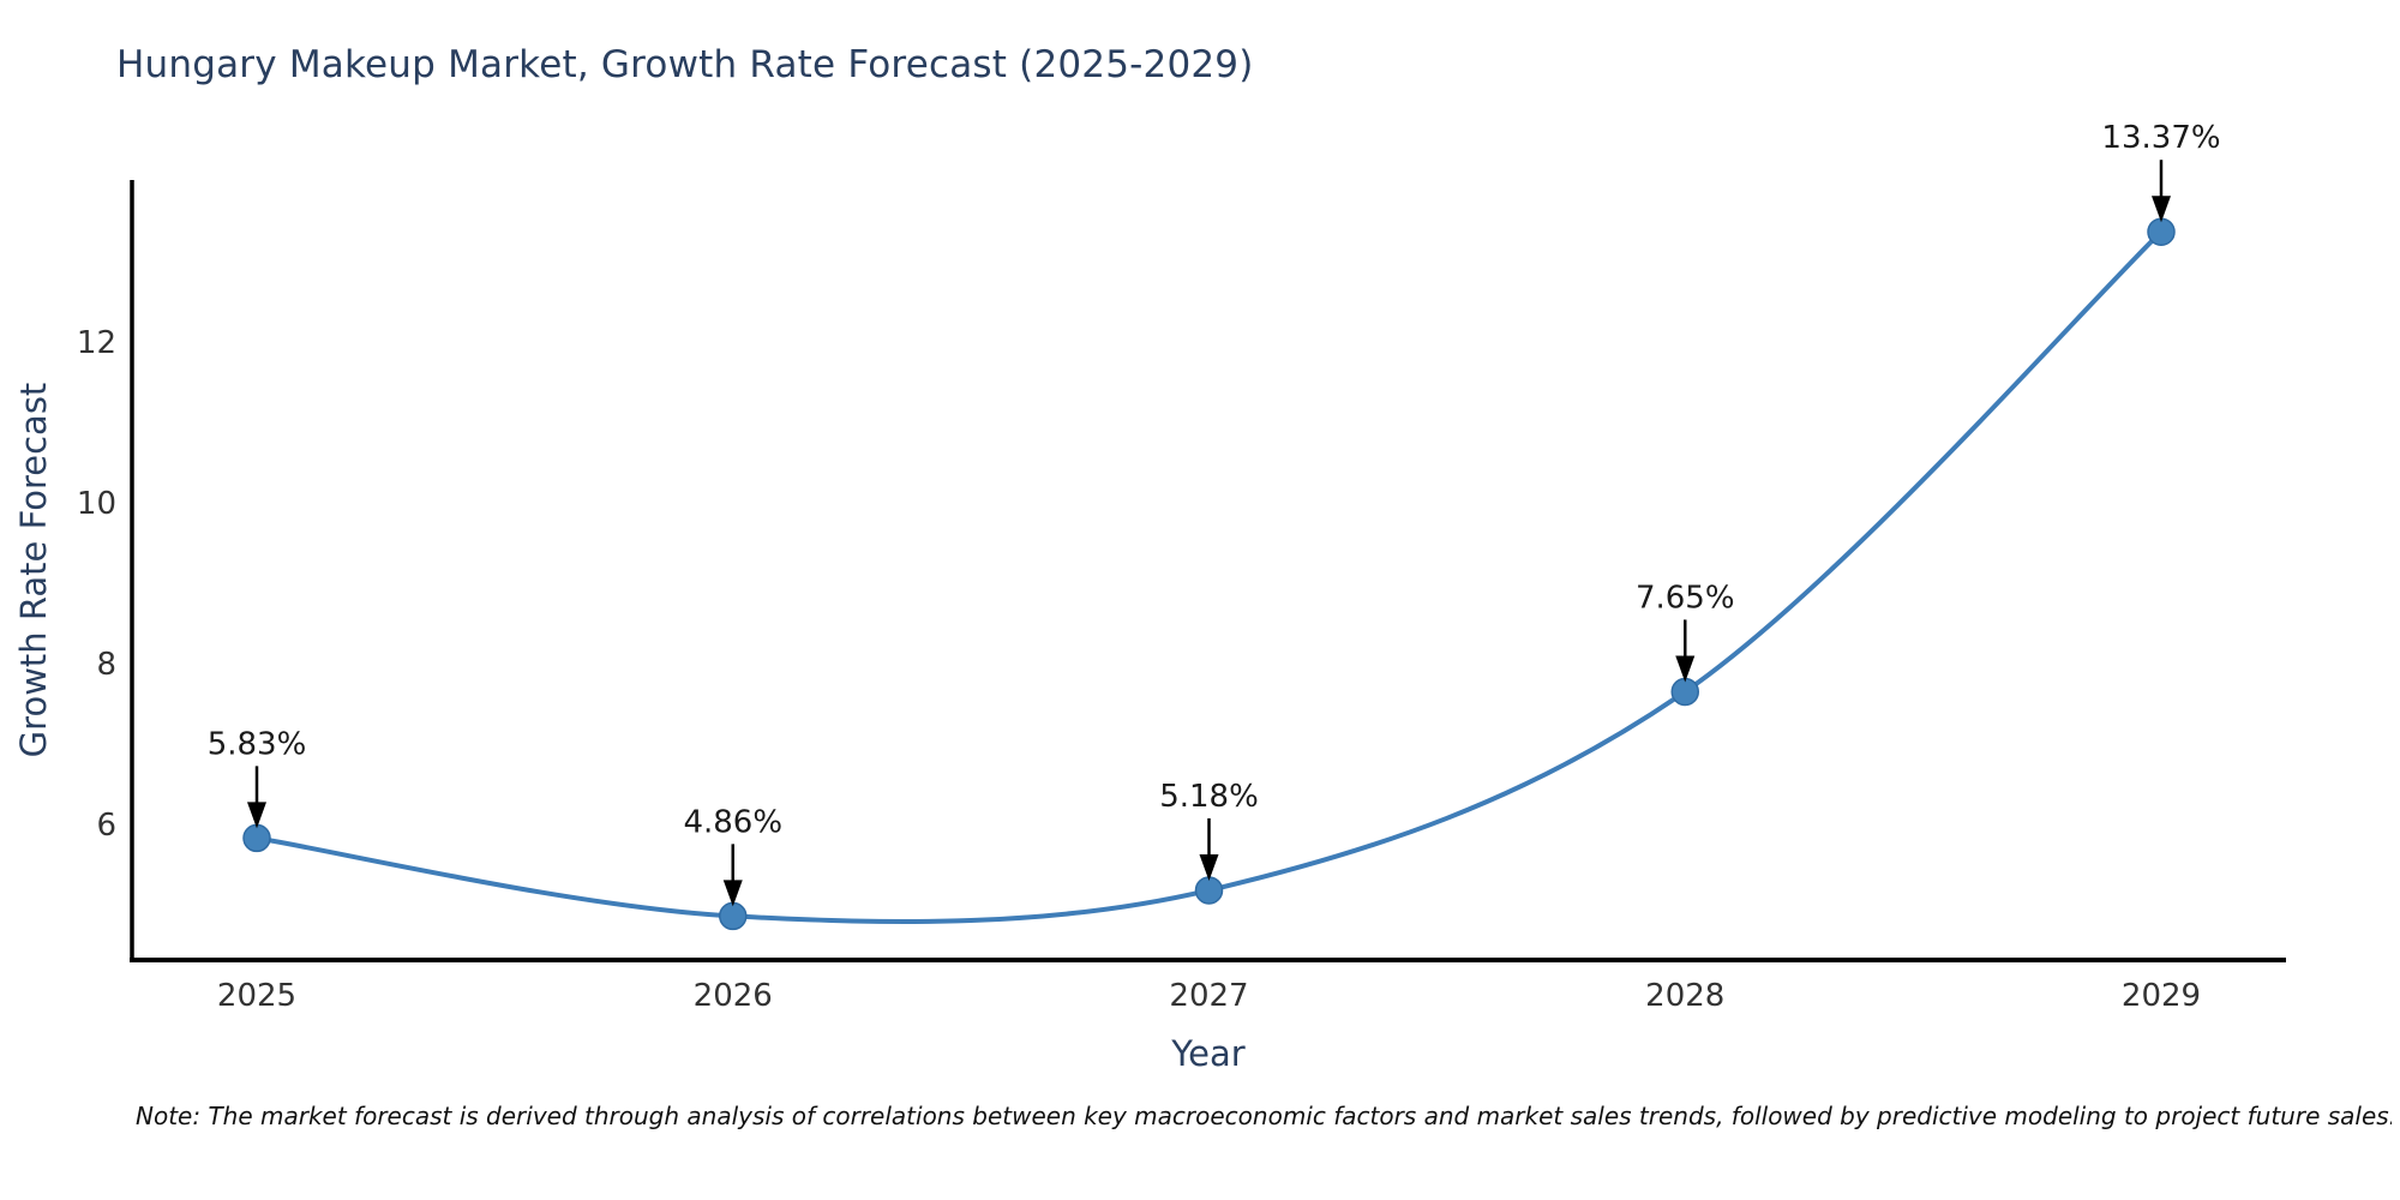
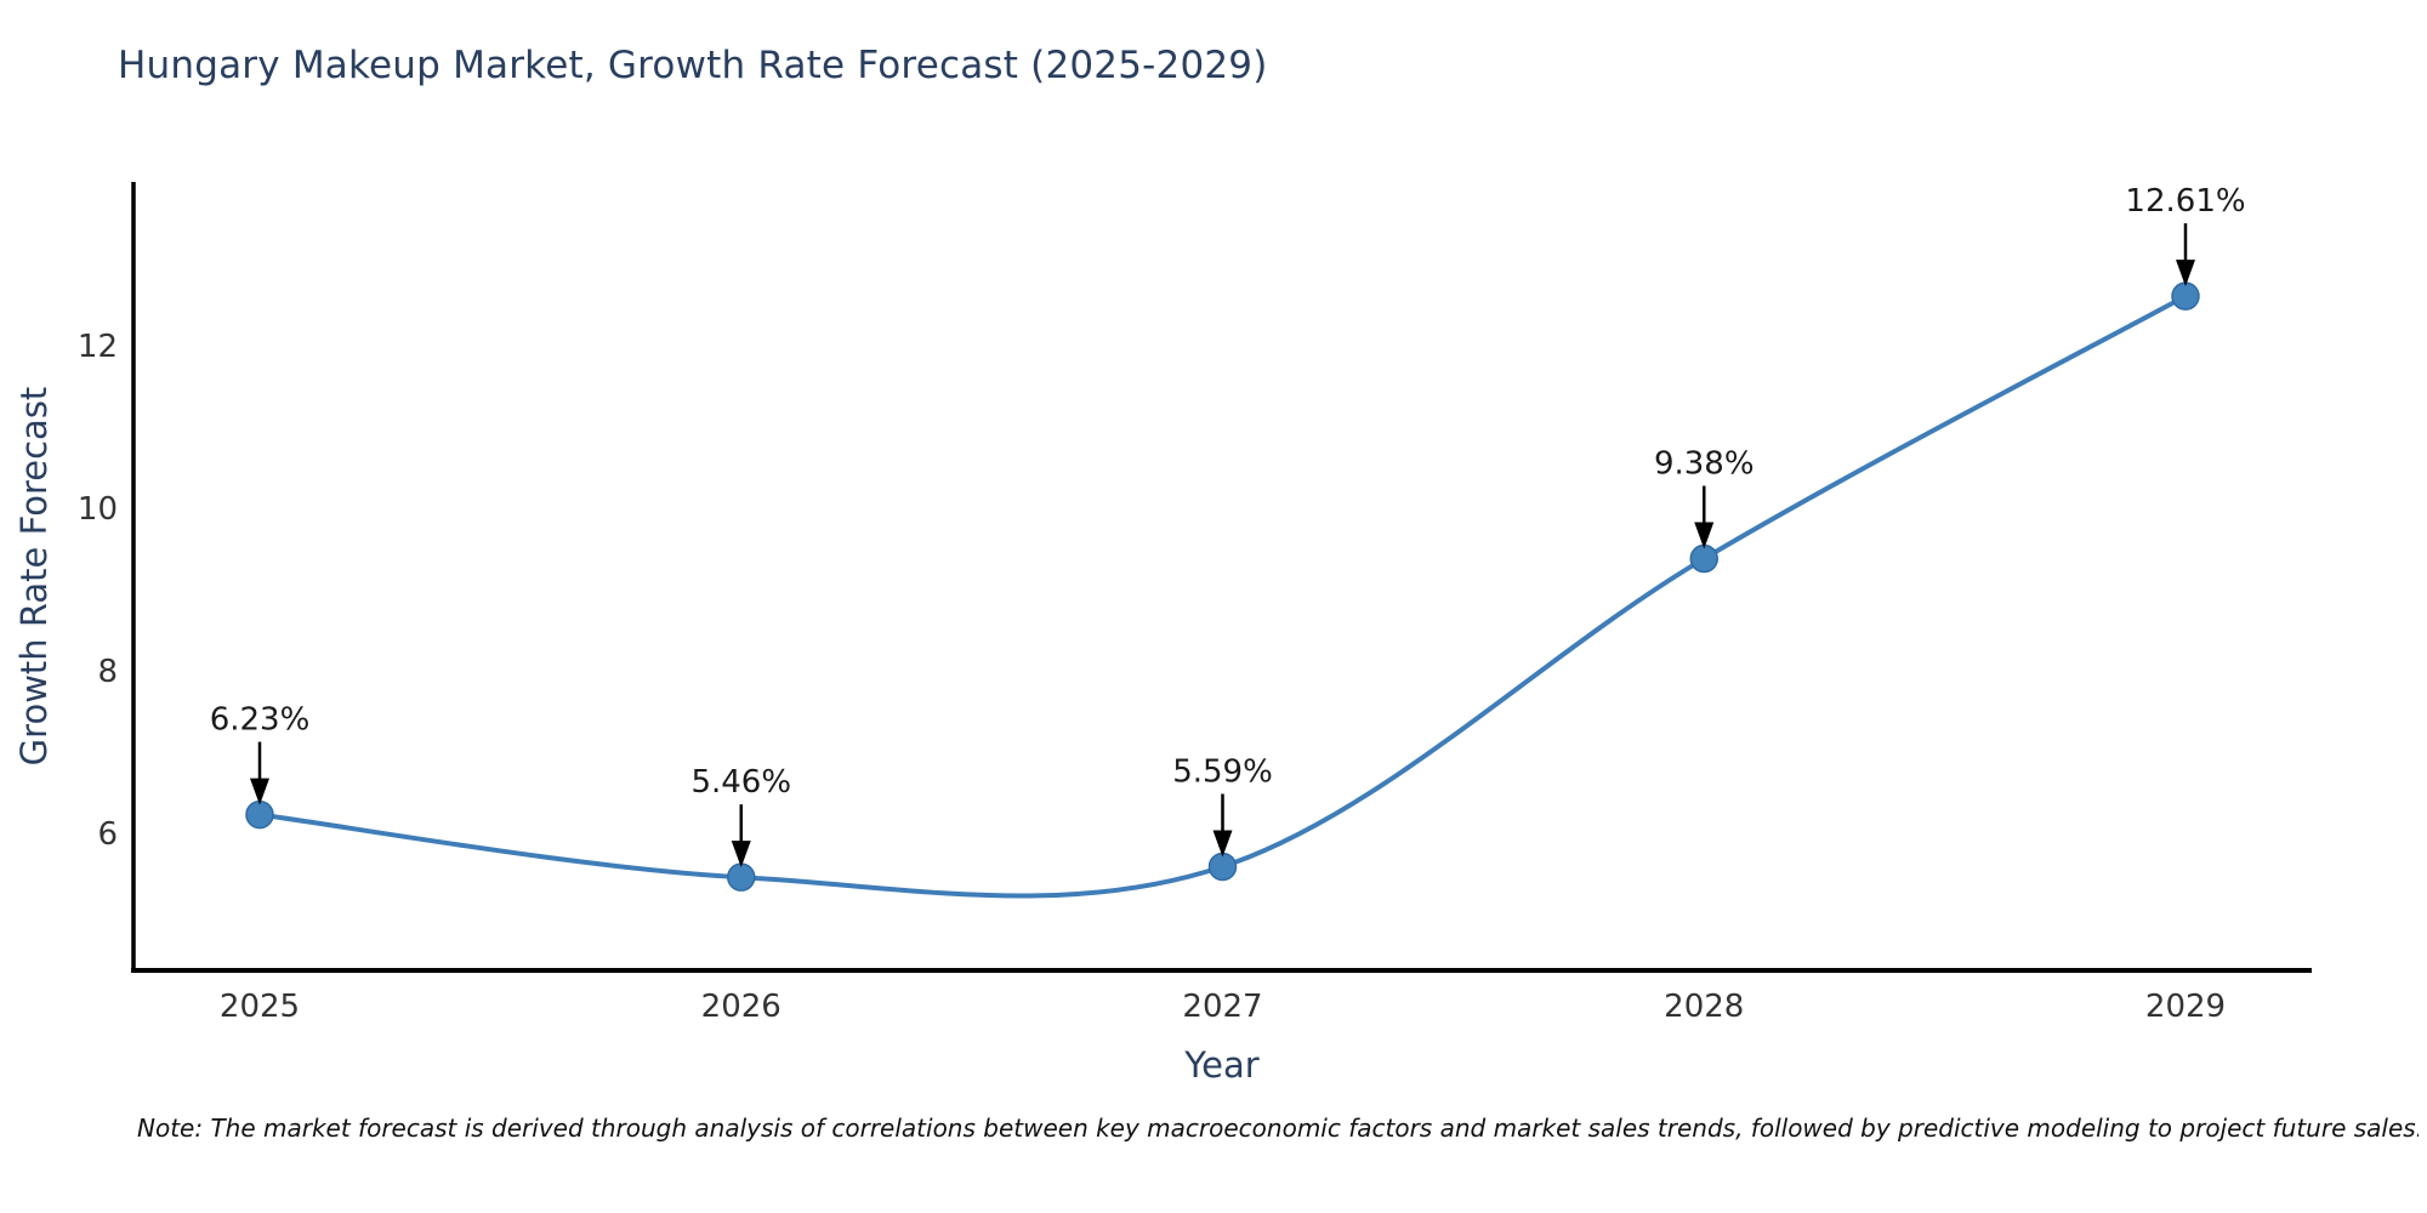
2025: 5.83% -> 6.23%
2026: 4.86% -> 5.46%
2027: 5.18% -> 5.59%
2028: 7.65% -> 9.38%
2029: 13.37% -> 12.61%
